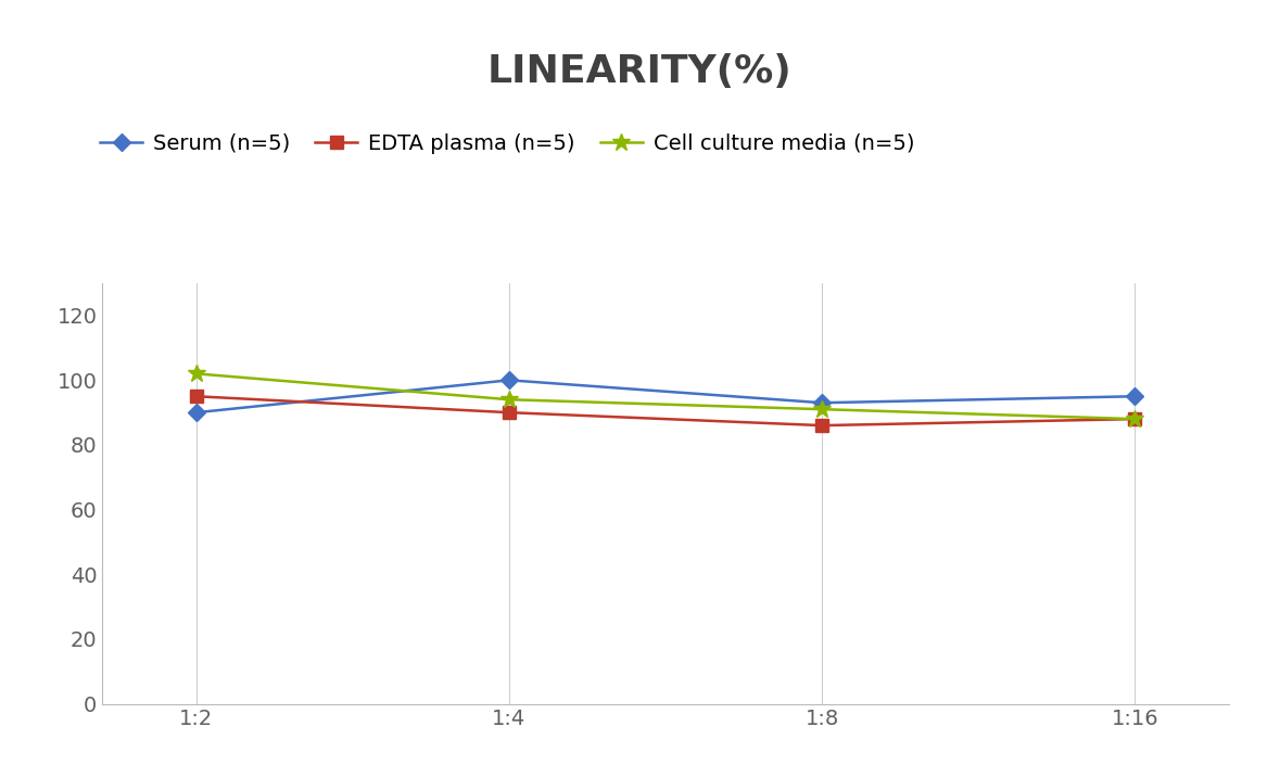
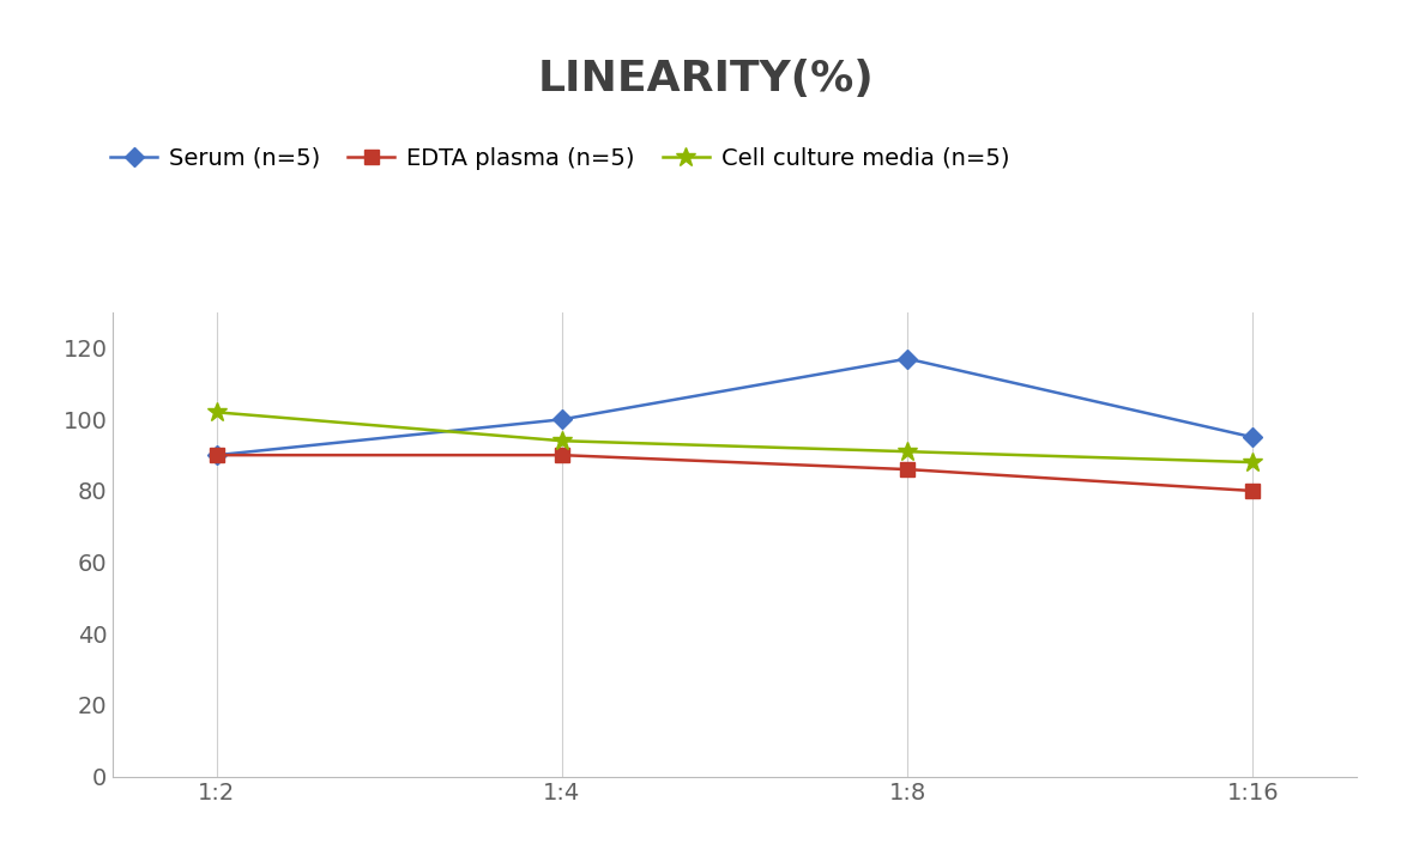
EDTA plasma (n=5)/1:2: 95 -> 90
Serum (n=5)/1:8: 93 -> 117
EDTA plasma (n=5)/1:16: 88 -> 80
